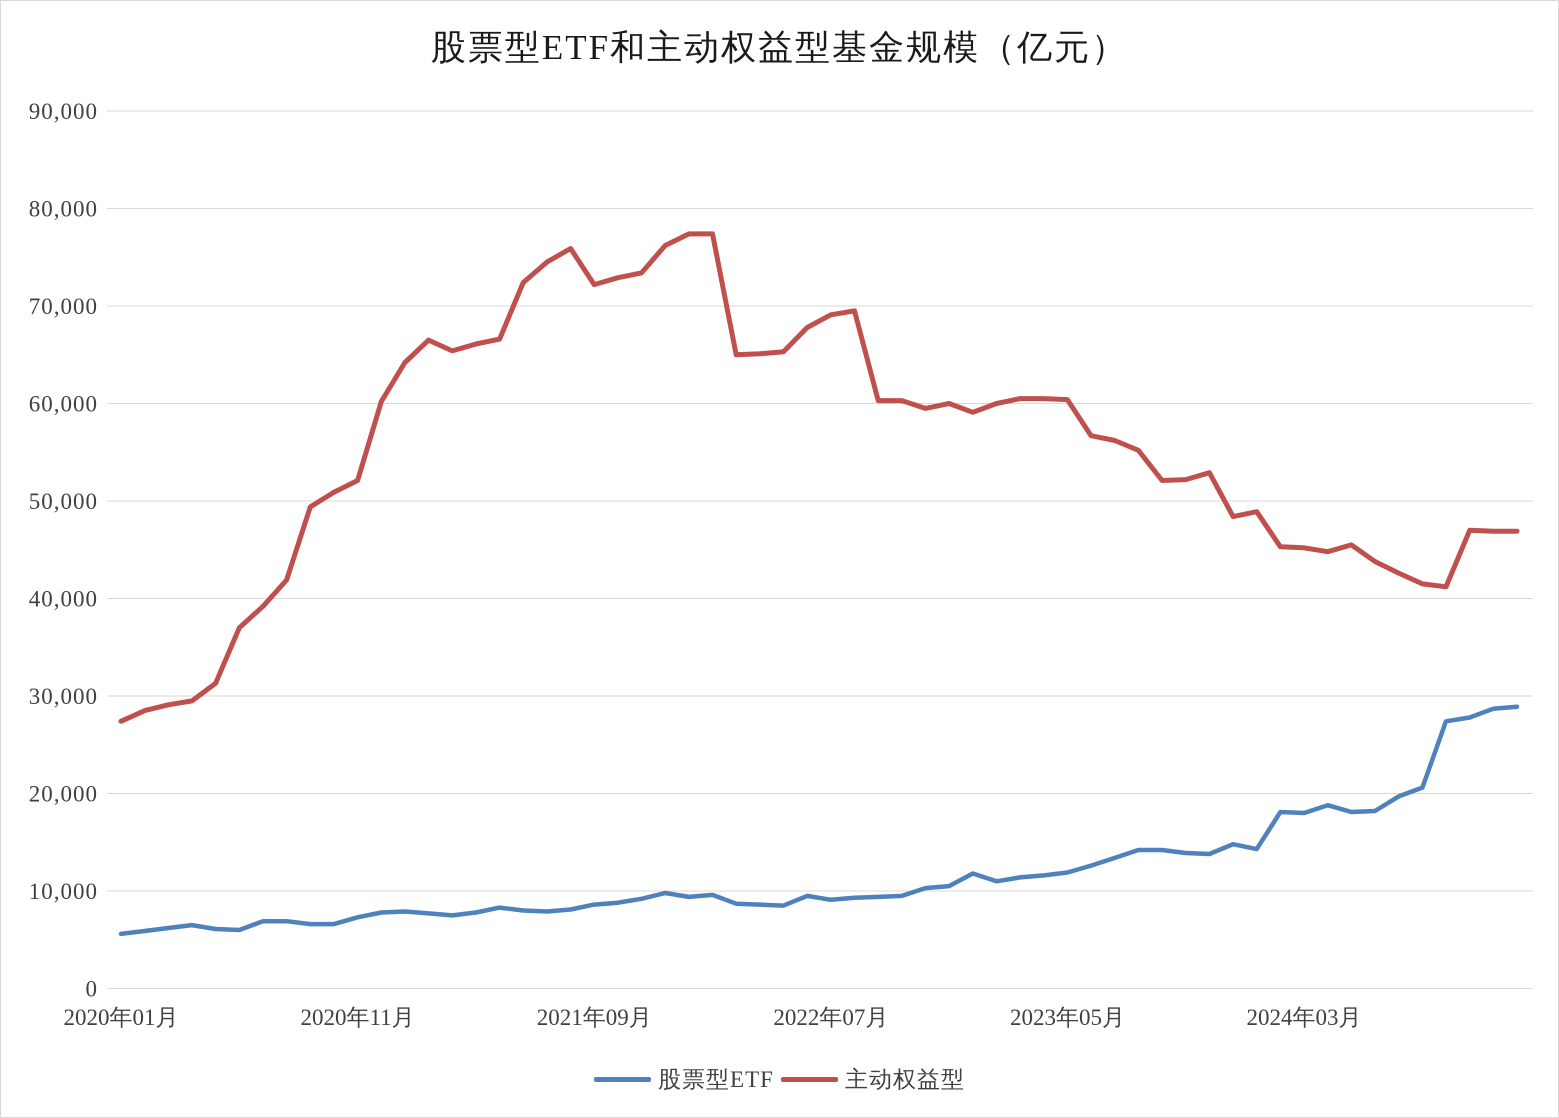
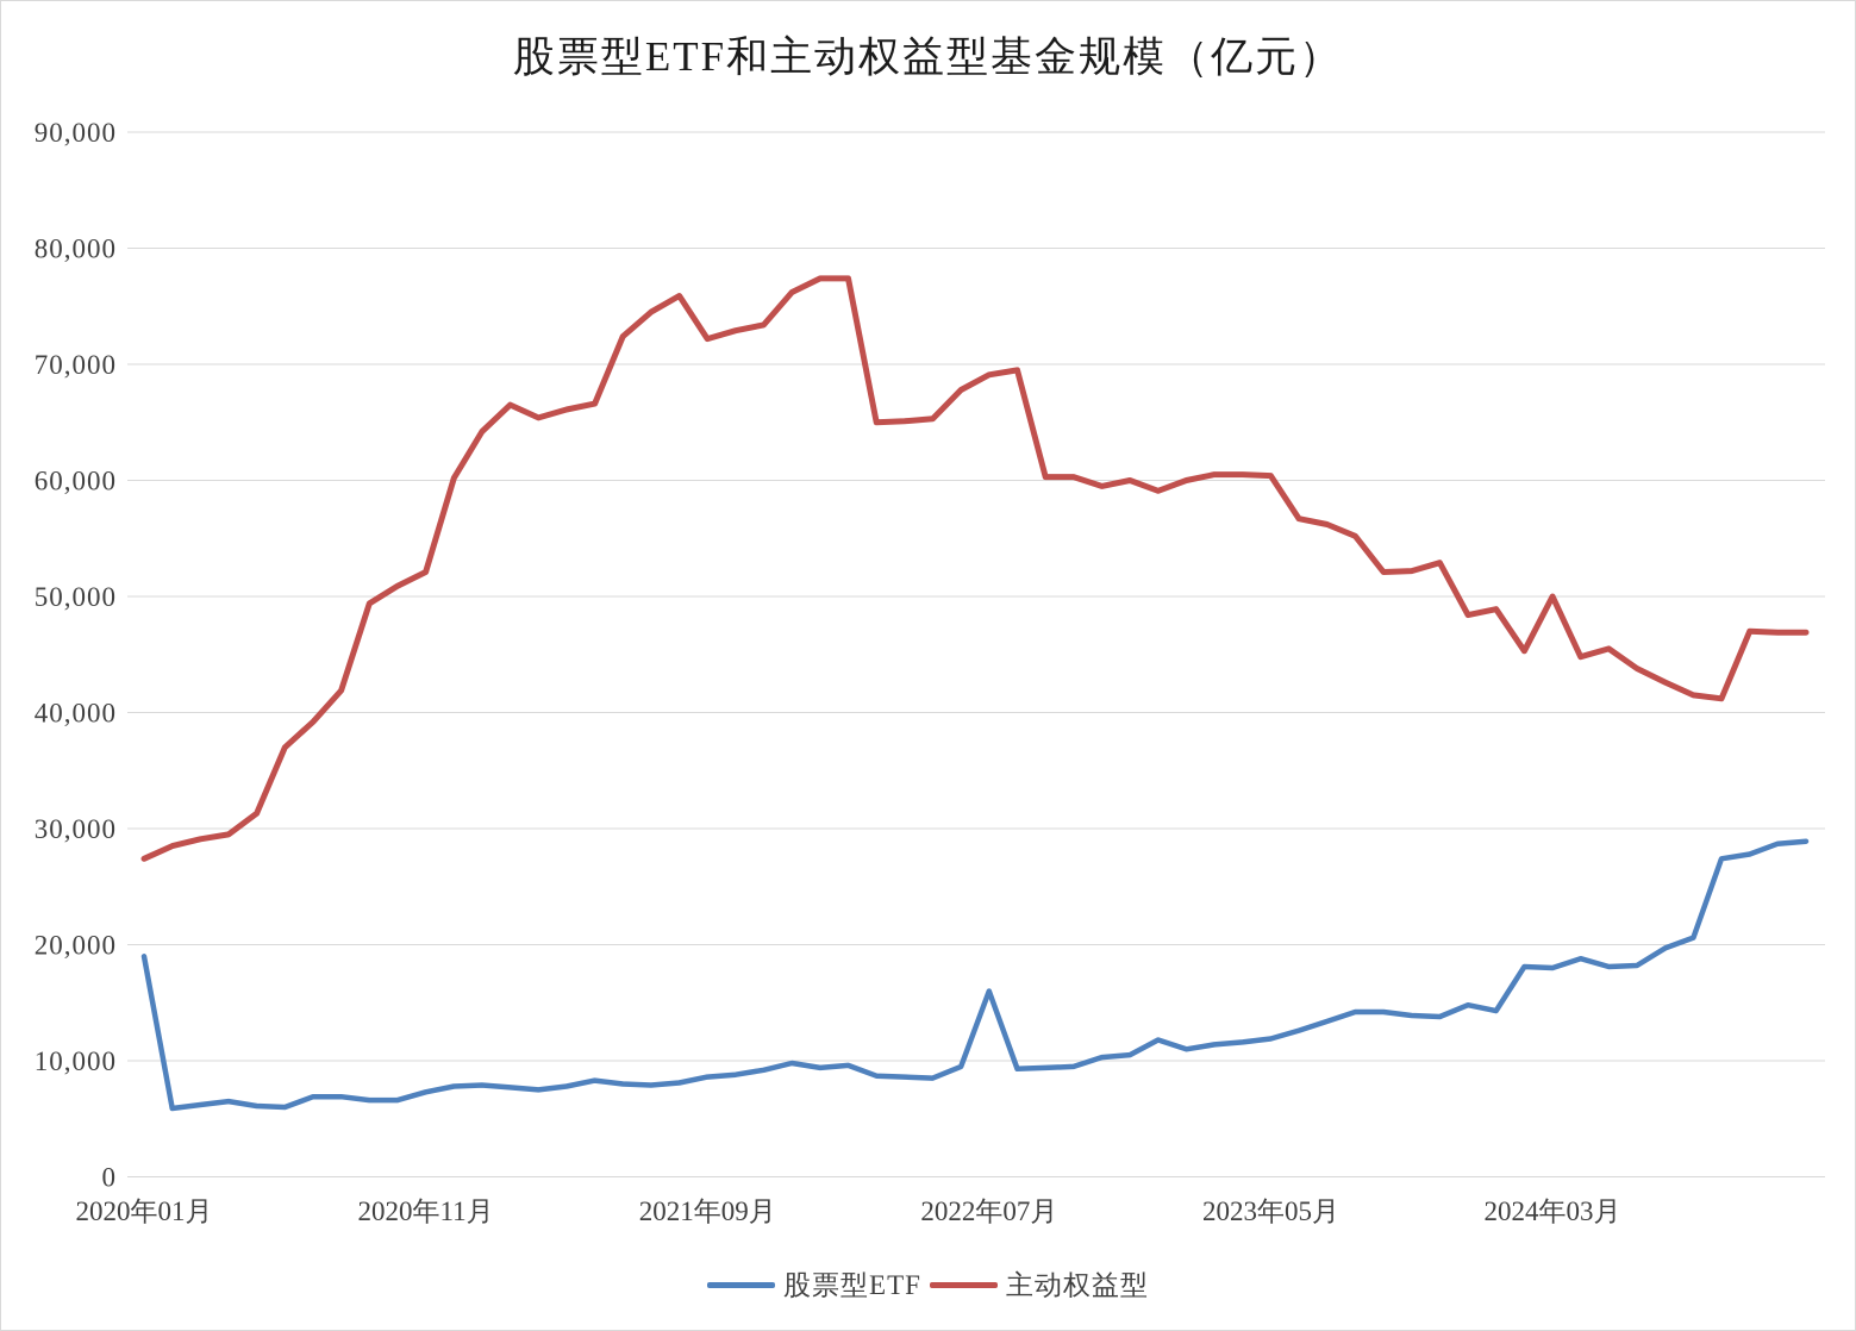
股票型ETF/2020年01月: 6000 -> 19000
股票型ETF/2022年07月: 9000 -> 16000
主动权益型/2024年03月: 45000 -> 50000
